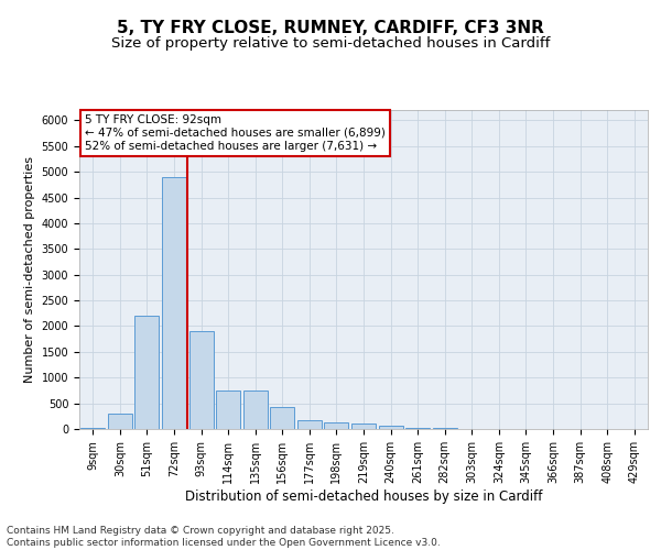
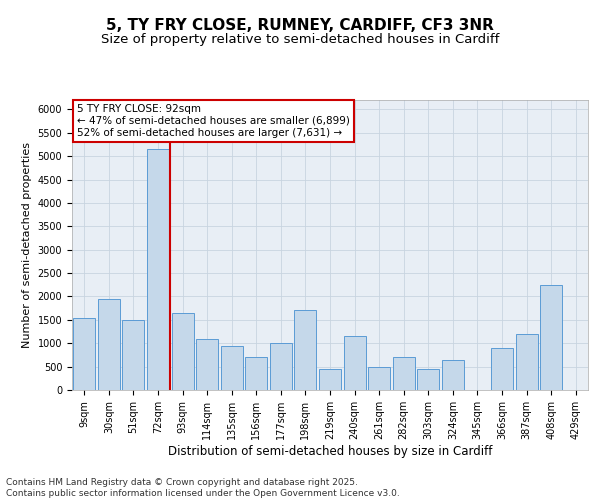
9sqm: 30 -> 1550
30sqm: 300 -> 1950
51sqm: 2200 -> 1500
72sqm: 4900 -> 5150
93sqm: 1900 -> 1650
114sqm: 750 -> 1100
135sqm: 750 -> 950
156sqm: 430 -> 700
177sqm: 180 -> 1000
198sqm: 120 -> 1700
219sqm: 100 -> 450
240sqm: 60 -> 1150
261sqm: 30 -> 500
282sqm: 20 -> 700
303sqm: 10 -> 450
324sqm: 10 -> 650
366sqm: 0 -> 900
387sqm: 0 -> 1200
408sqm: 0 -> 2250
